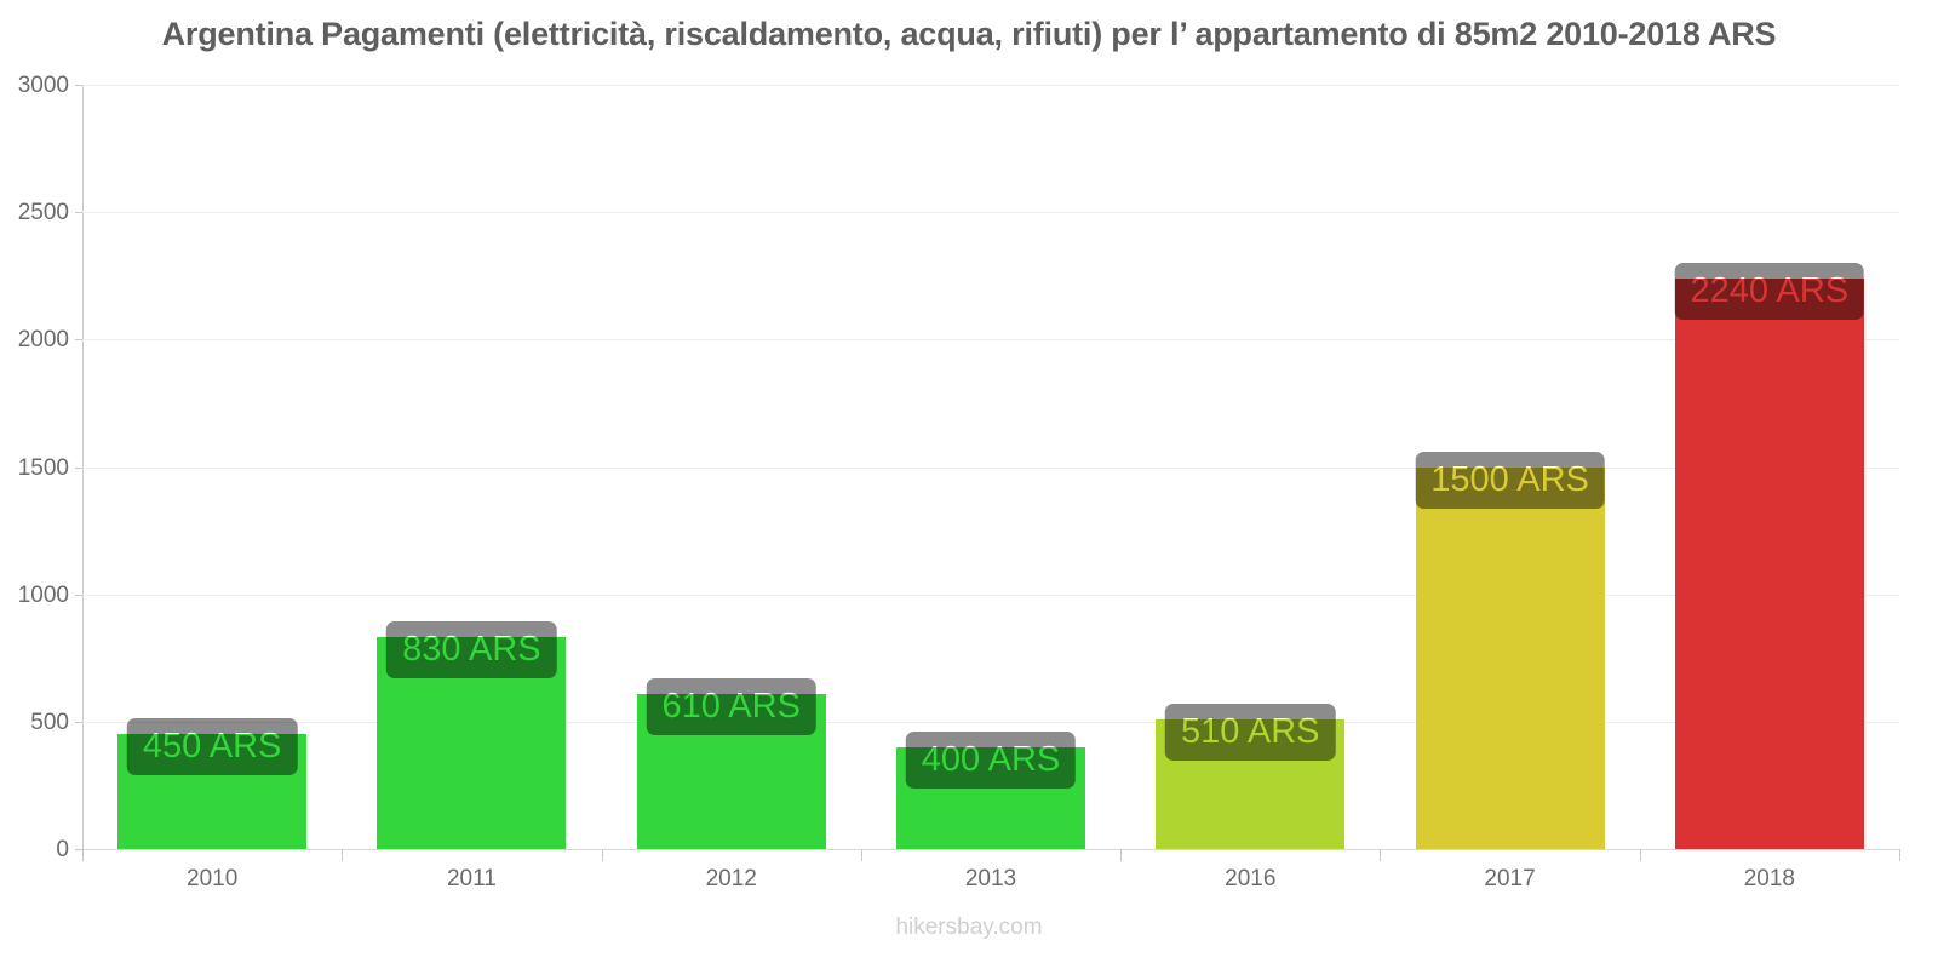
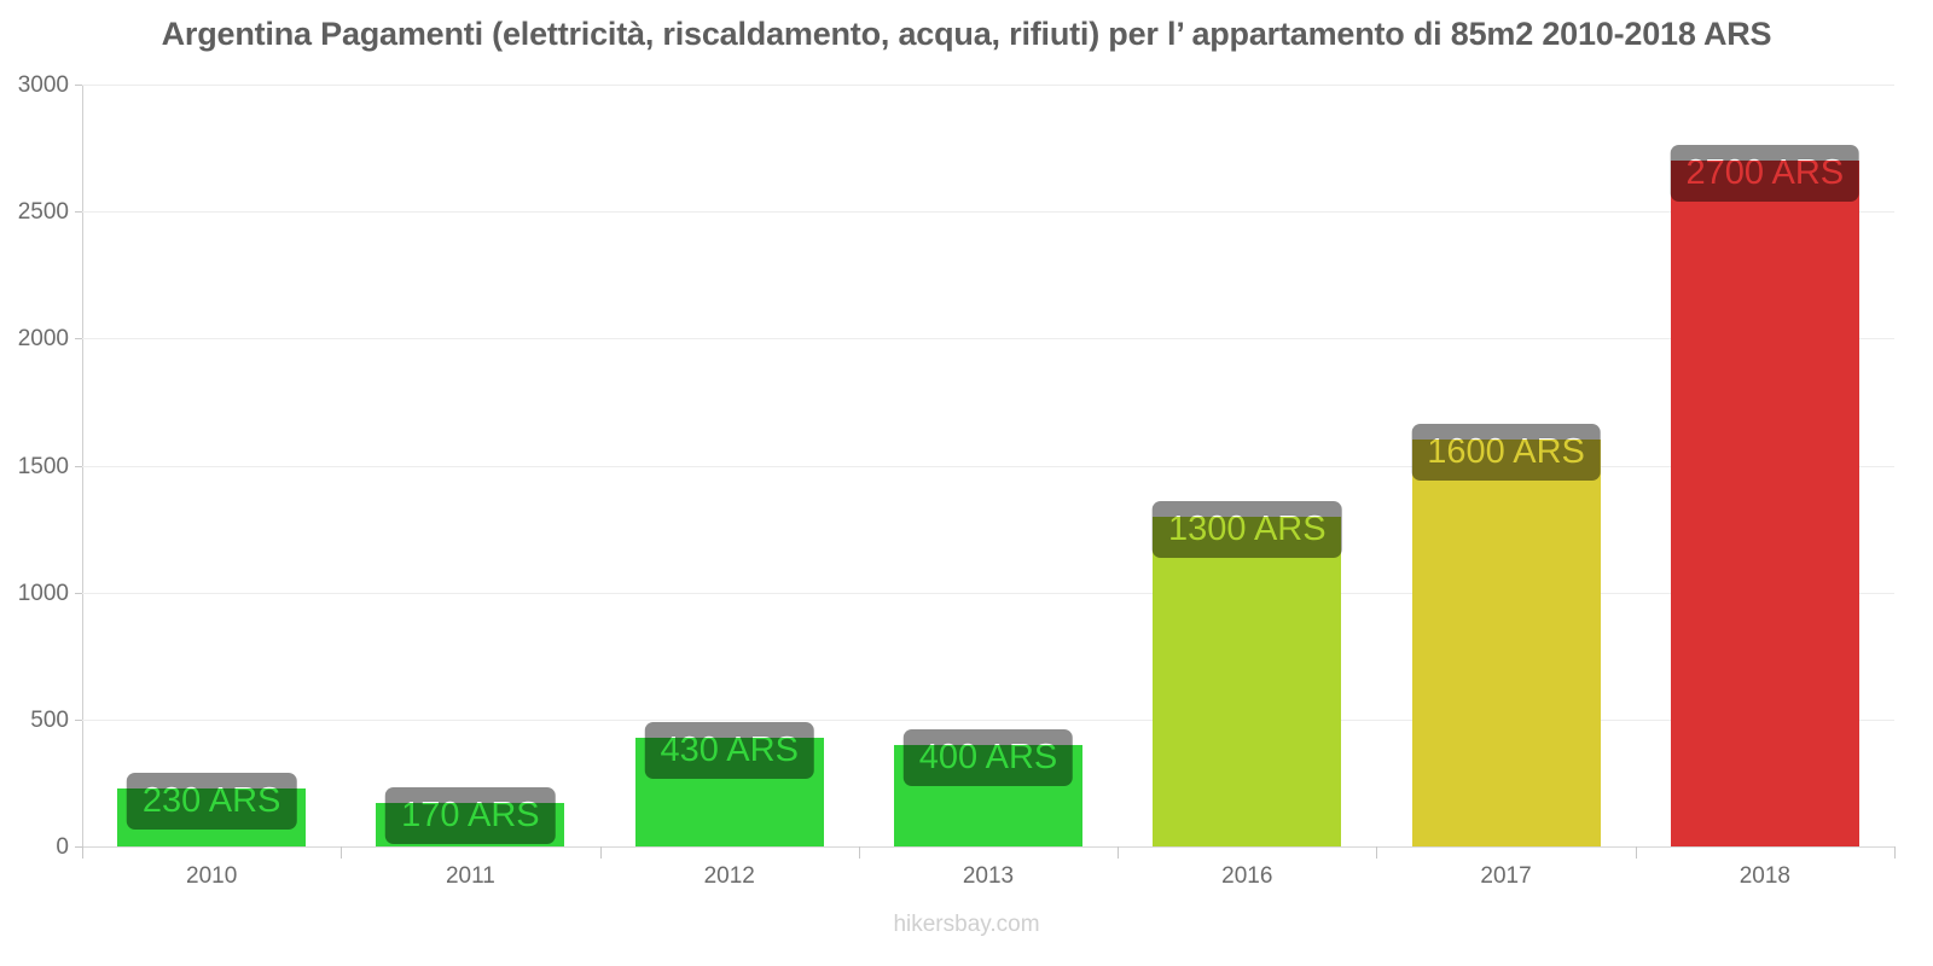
2010: 450 -> 230
2011: 830 -> 170
2012: 610 -> 430
2016: 510 -> 1300
2017: 1500 -> 1600
2018: 2240 -> 2700
